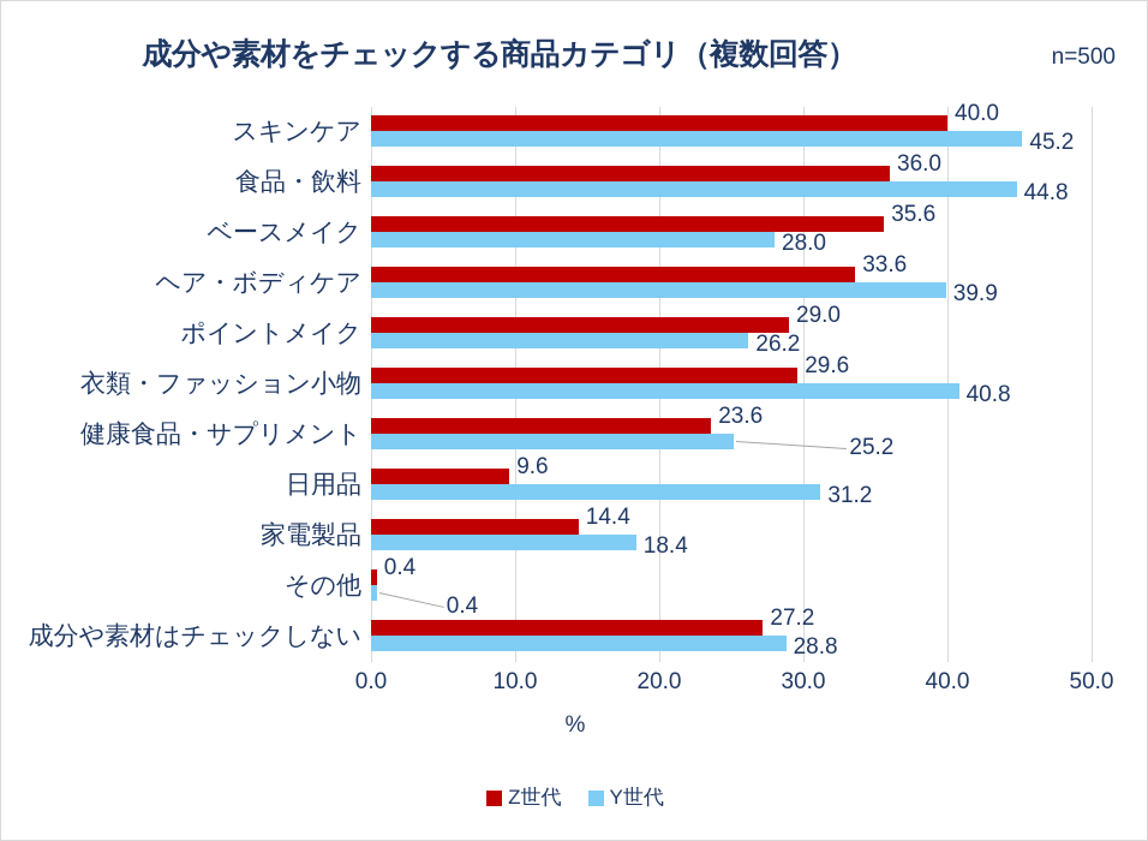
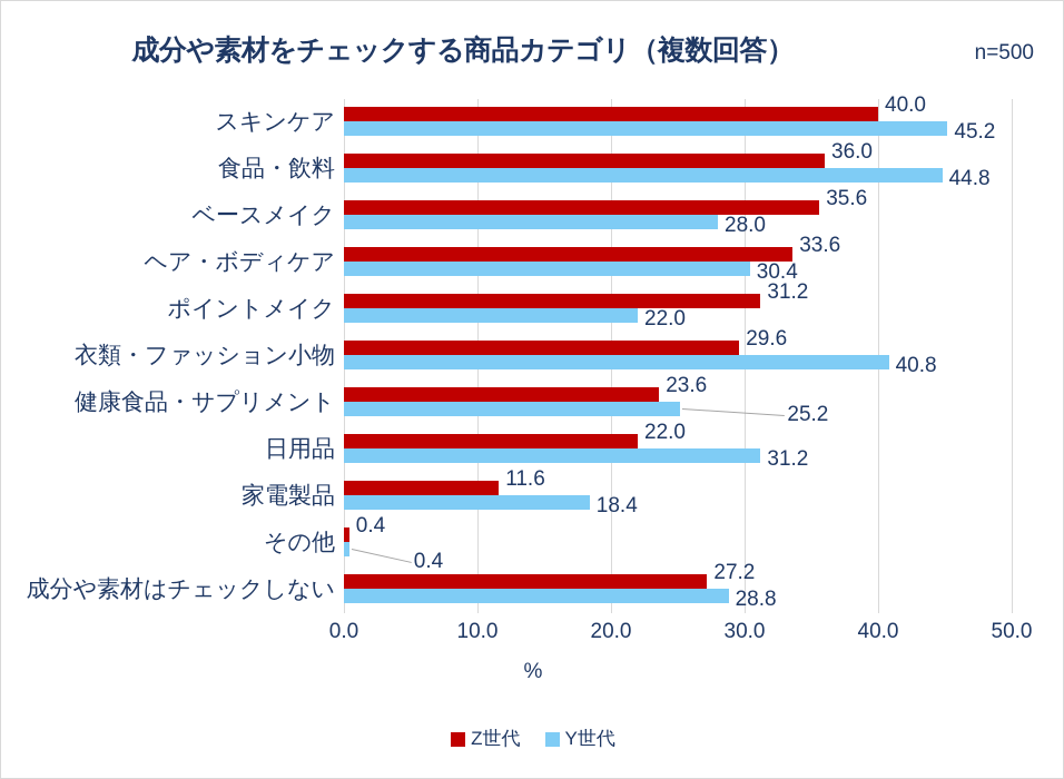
Y世代/ヘア・ボディケア: 39.9 -> 30.4
Z世代/ポイントメイク: 29.0 -> 31.2
Y世代/ポイントメイク: 26.2 -> 22.0
Z世代/日用品: 9.6 -> 22.0
Z世代/家電製品: 14.4 -> 11.6
